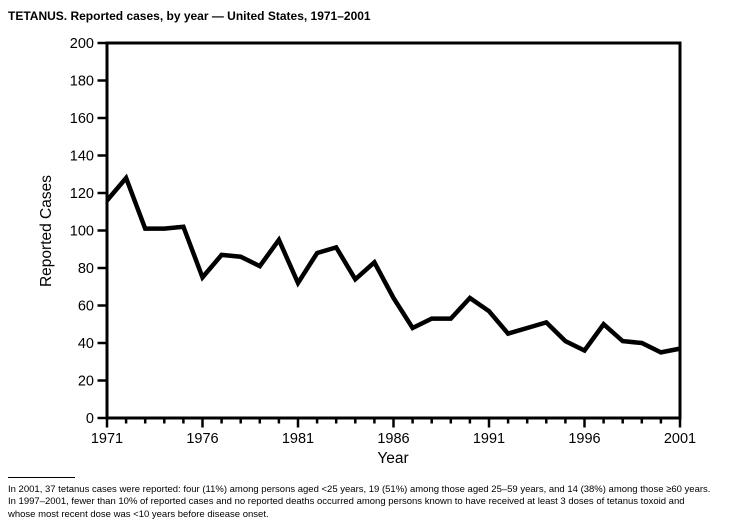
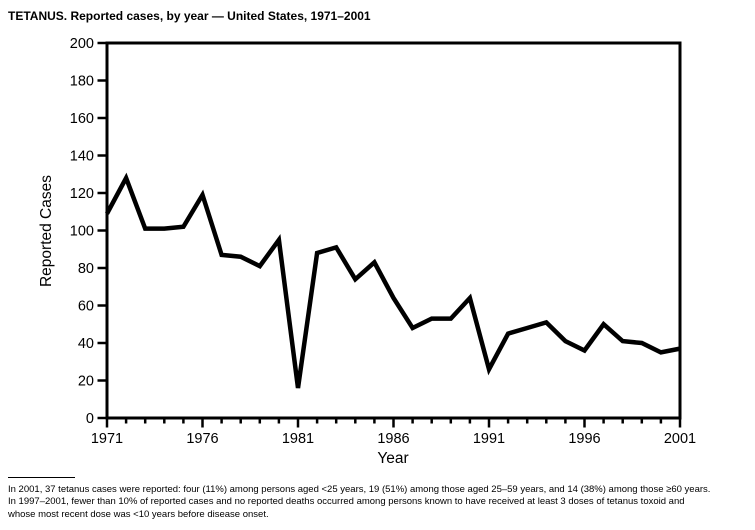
1971: 116 -> 109
1976: 75 -> 119
1981: 72 -> 16
1991: 57 -> 26
